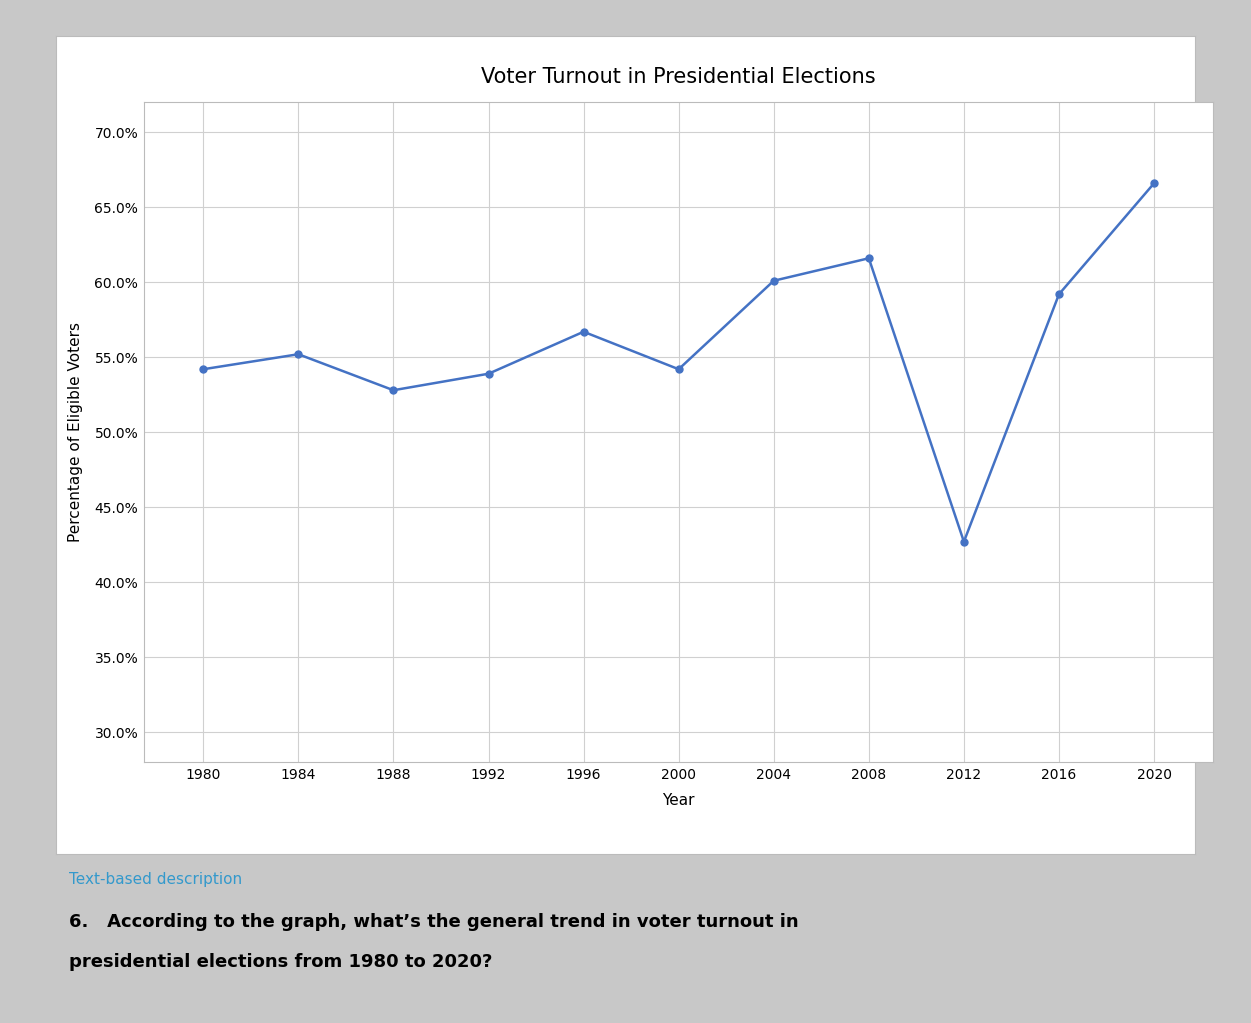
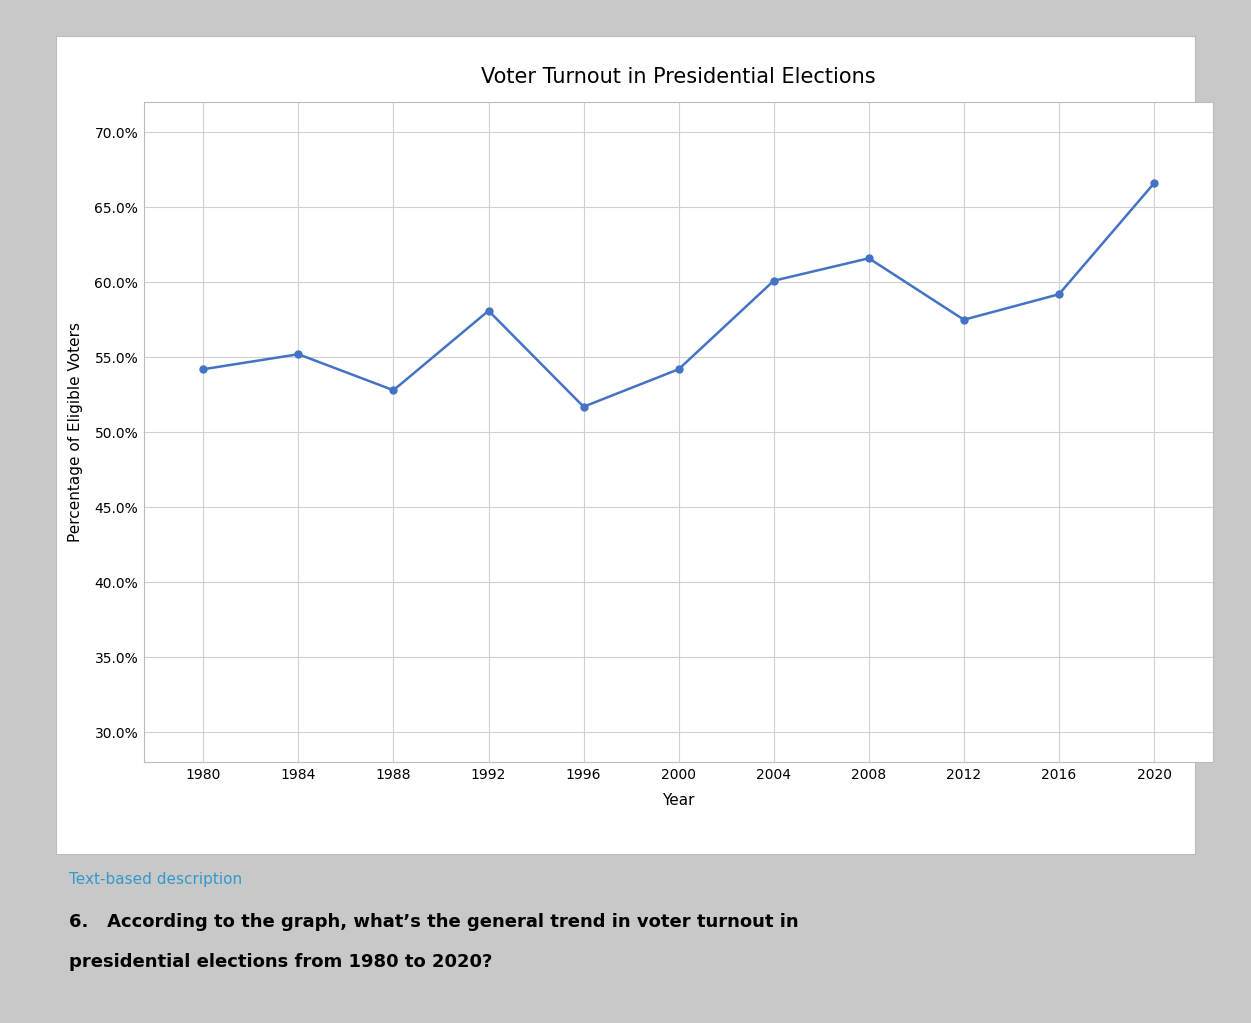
1992: 53.9% -> 58.1%
1996: 56.7% -> 51.7%
2012: 42.7% -> 57.5%
